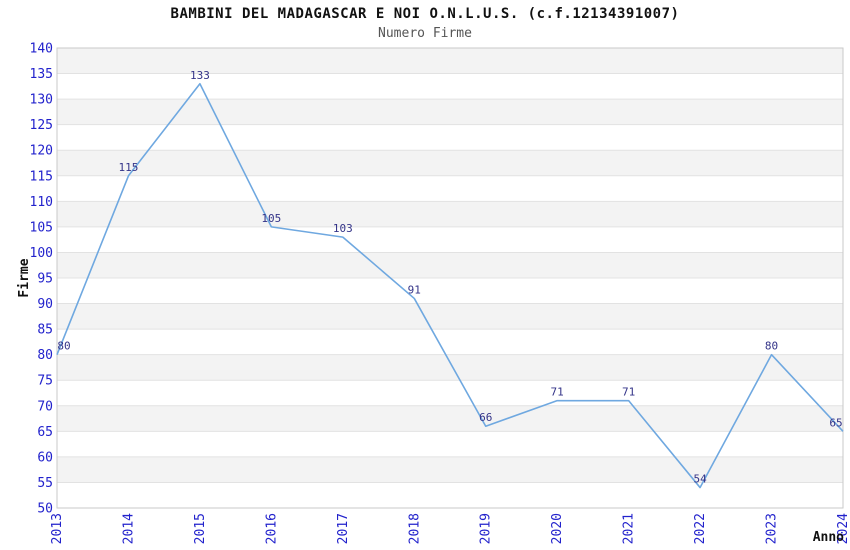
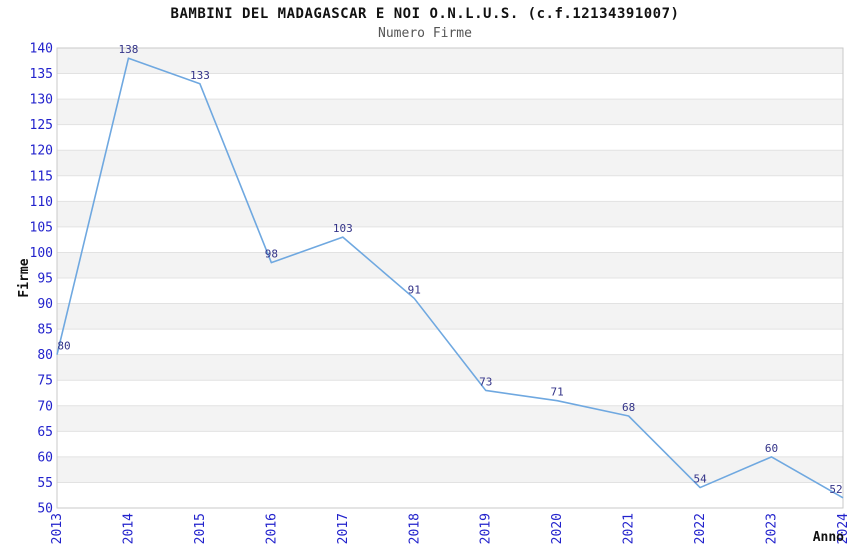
2014: 115 -> 138
2016: 105 -> 98
2019: 66 -> 73
2021: 71 -> 68
2023: 80 -> 60
2024: 65 -> 52
